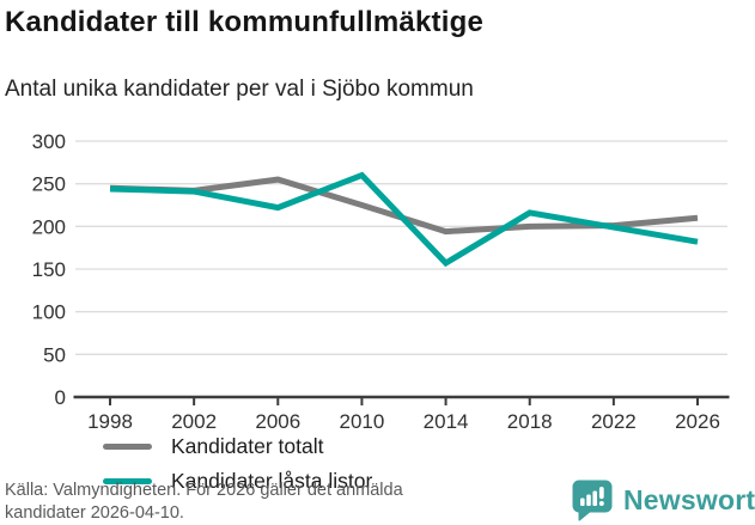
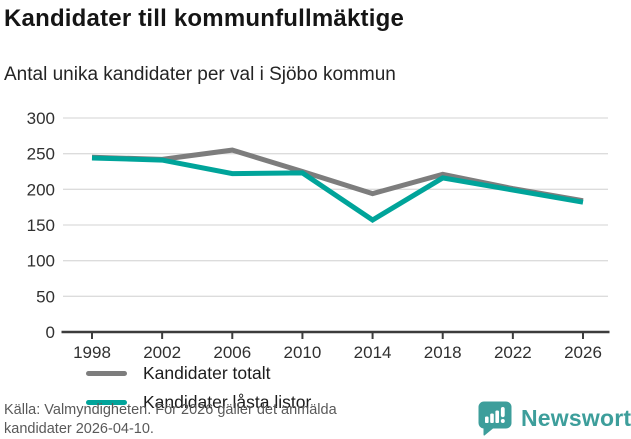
Kandidater låsta listor/2010: 260 -> 220
Kandidater totalt/2018: 200 -> 220
Kandidater totalt/2026: 210 -> 180
